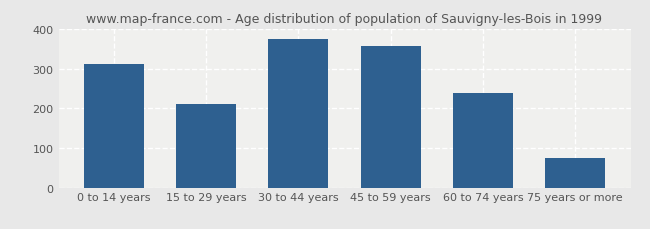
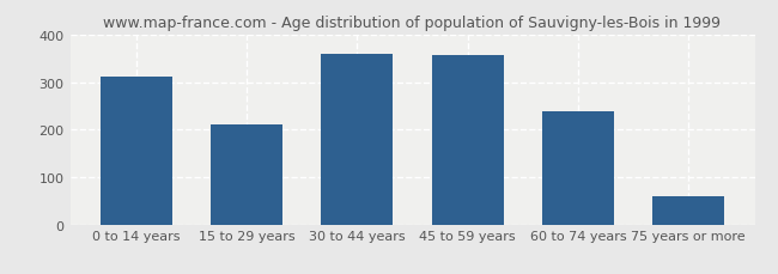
30 to 44 years: 375 -> 360
75 years or more: 75 -> 60
